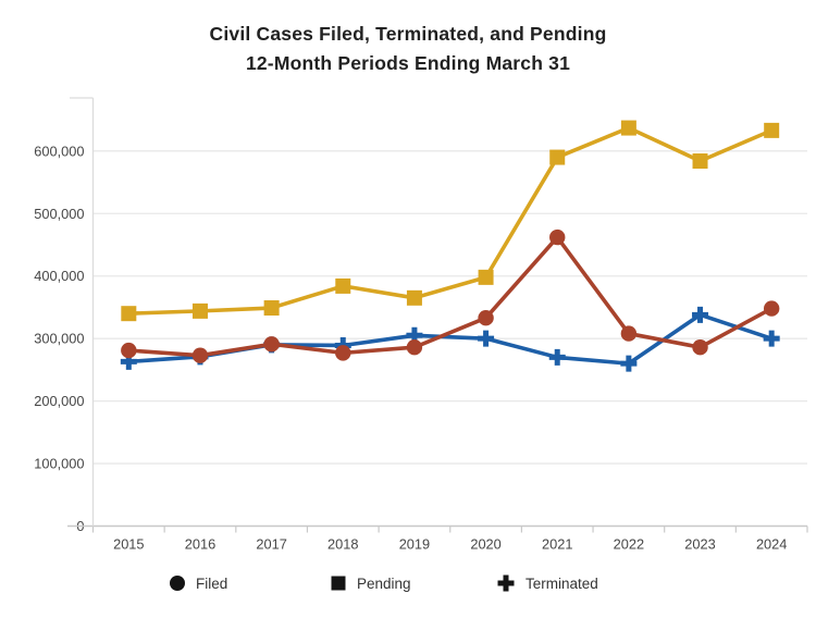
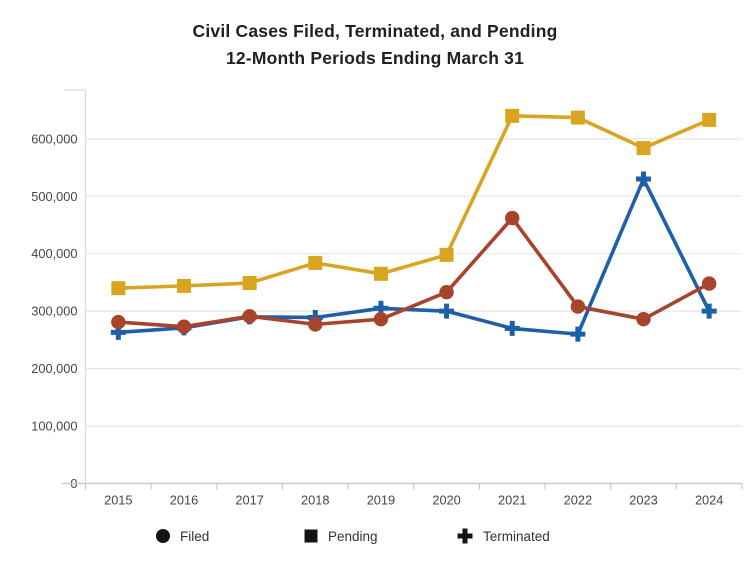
Pending/2021: 590000 -> 640000
Terminated/2023: 340000 -> 530000
